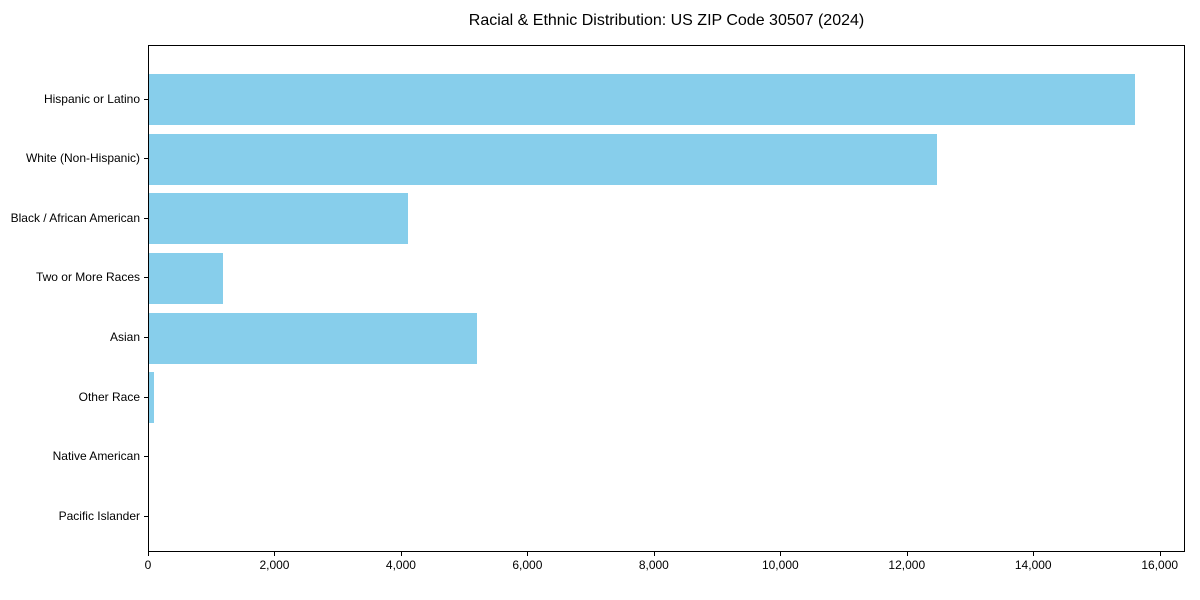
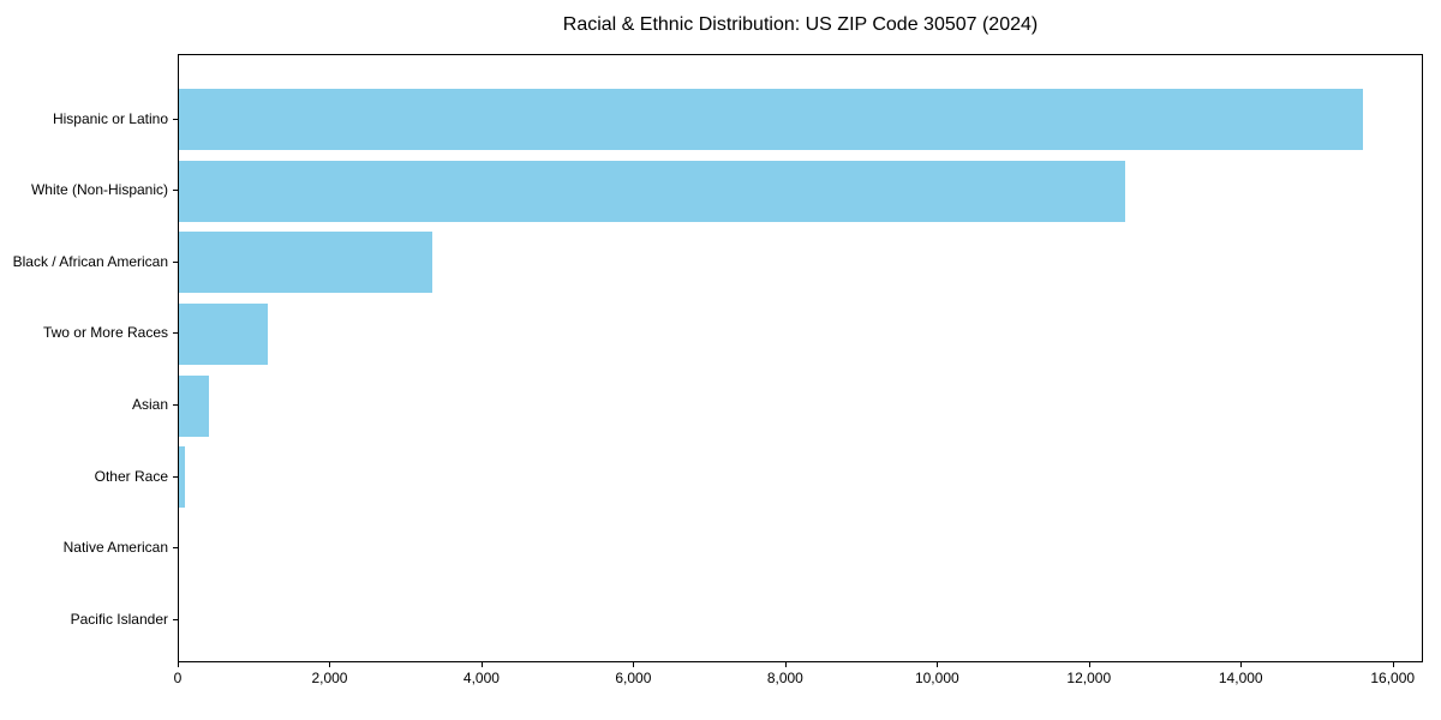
Black / African American: 4100 -> 3300
Asian: 5200 -> 400
